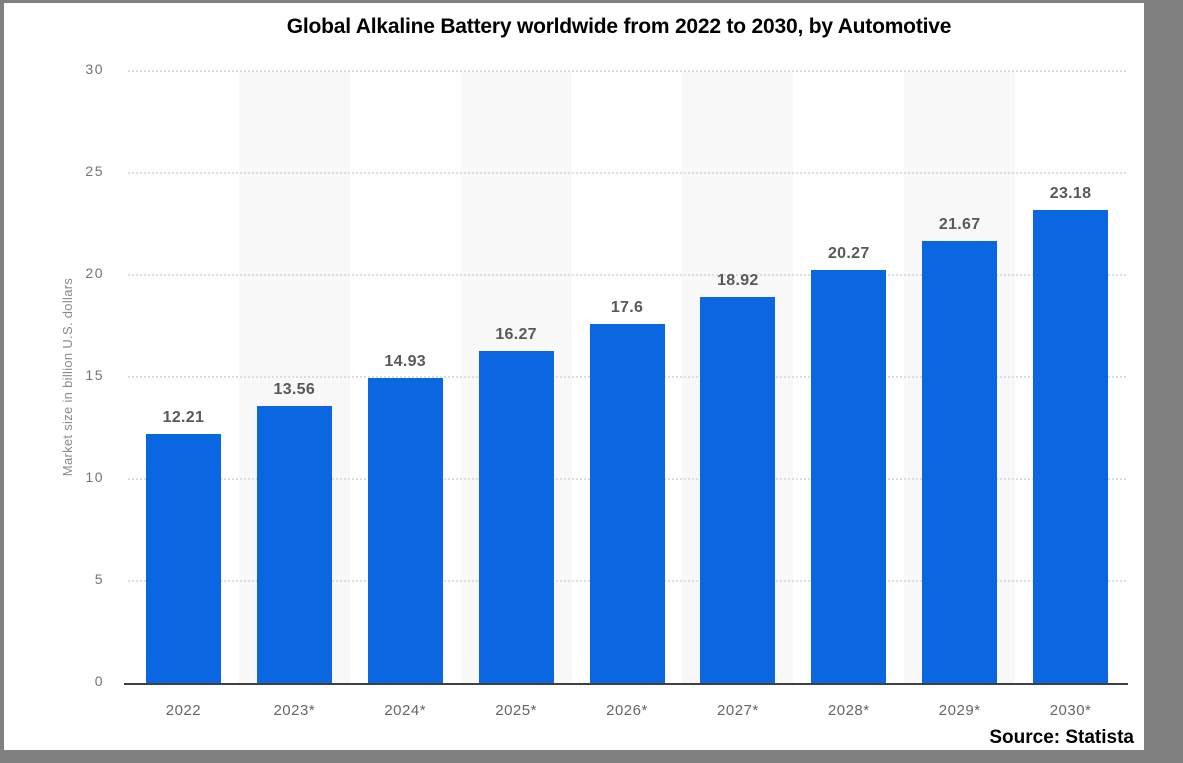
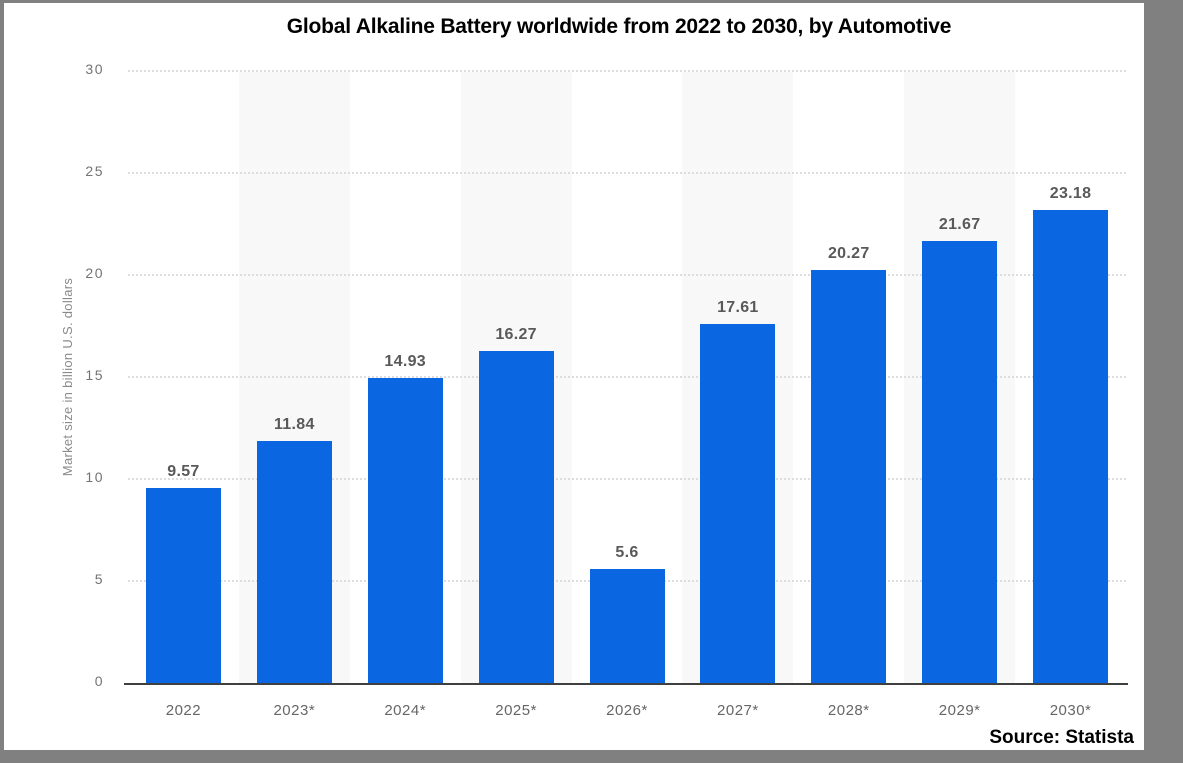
2022: 12.21 -> 9.57
2023*: 13.56 -> 11.84
2026*: 17.6 -> 5.6
2027*: 18.92 -> 17.61
